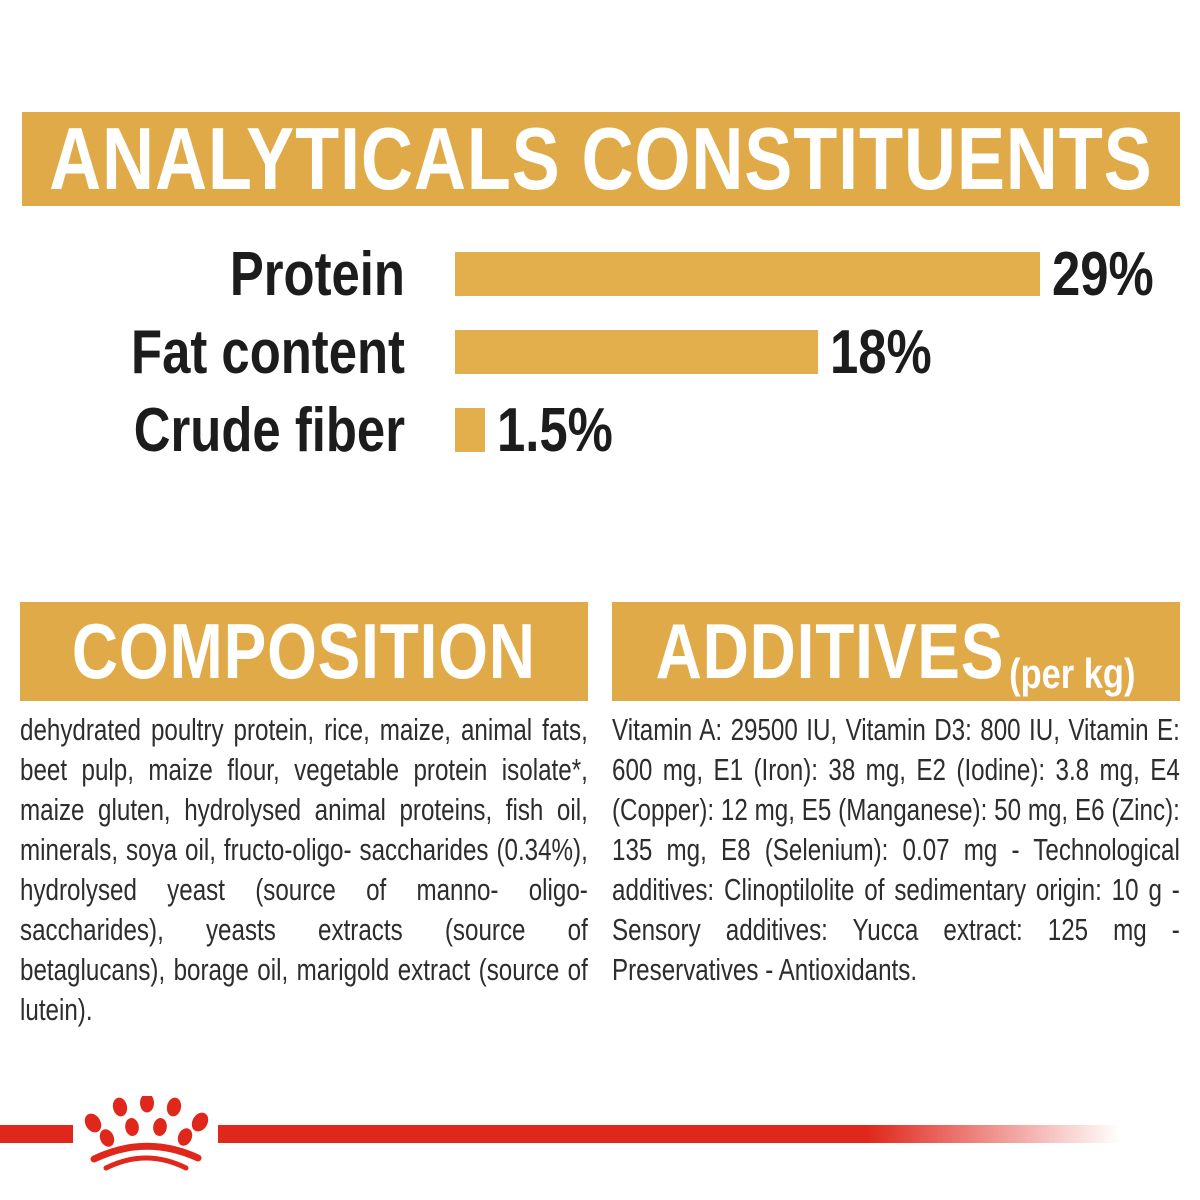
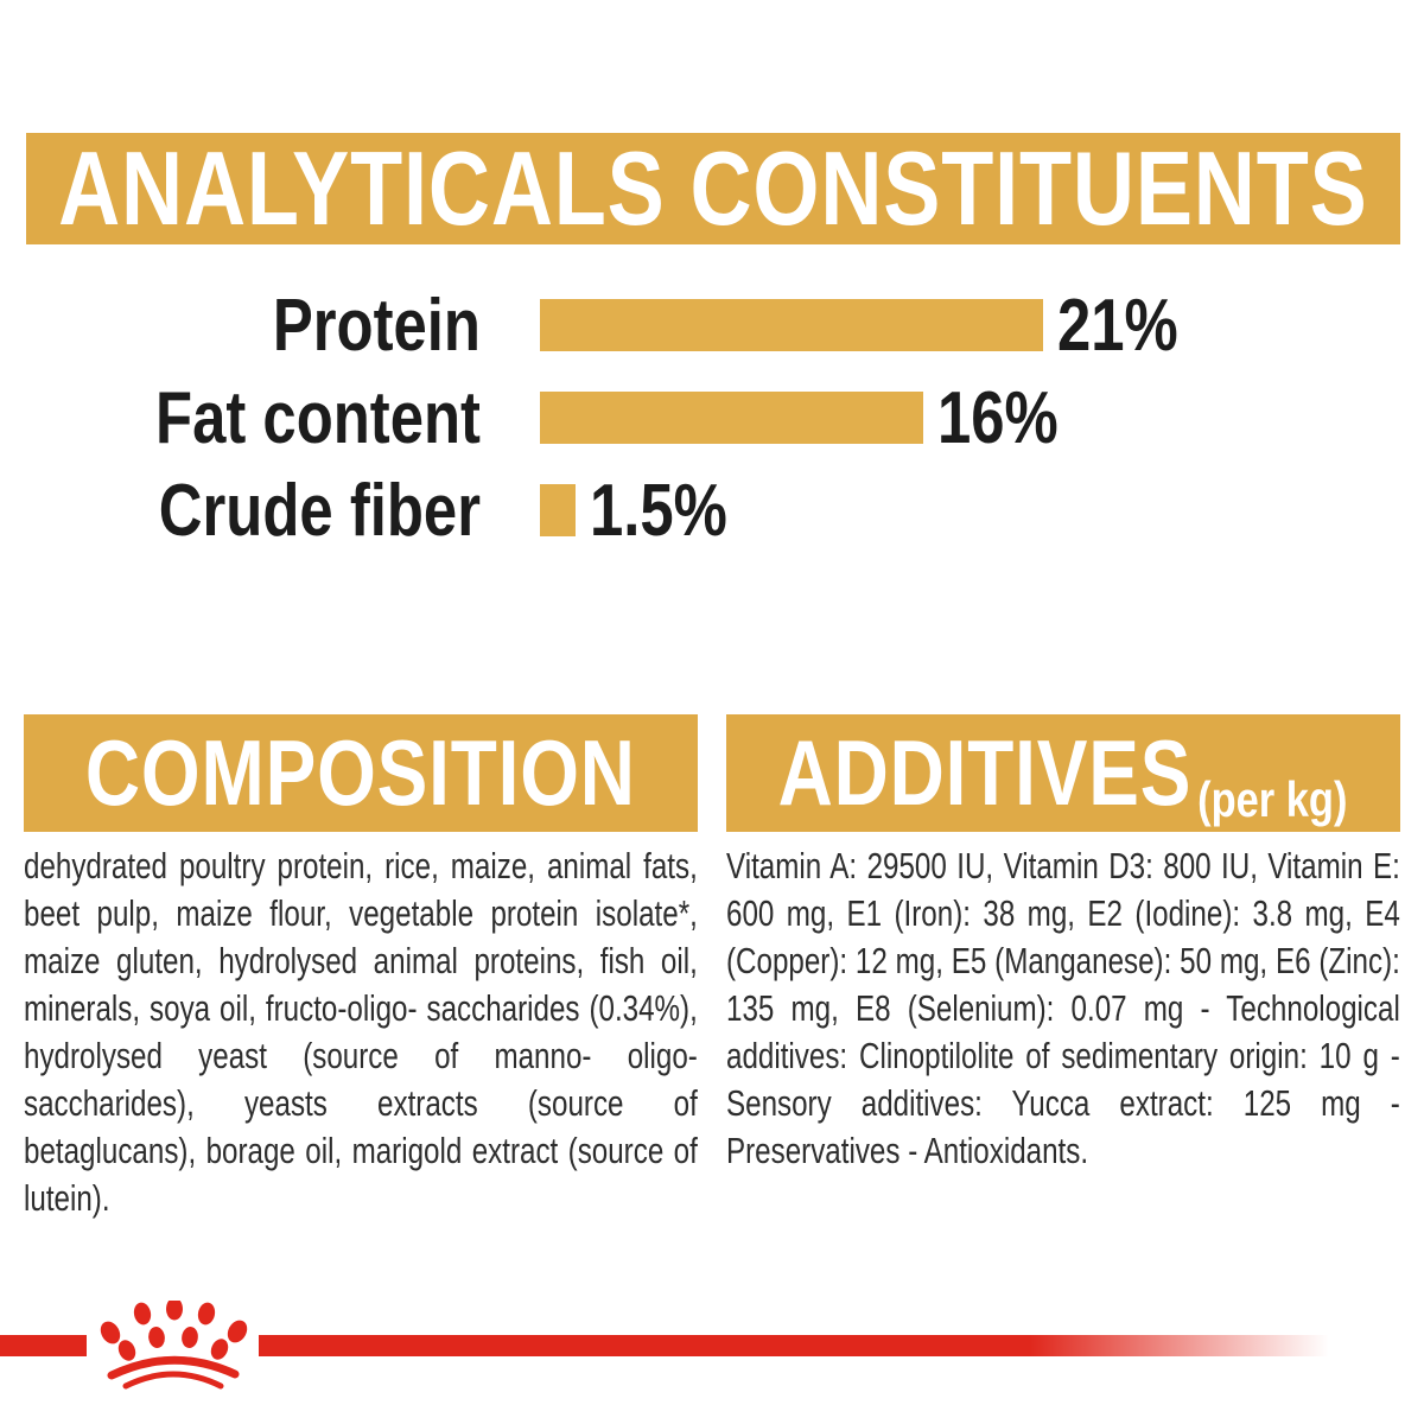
Protein: 29% -> 21%
Fat content: 18% -> 16%
